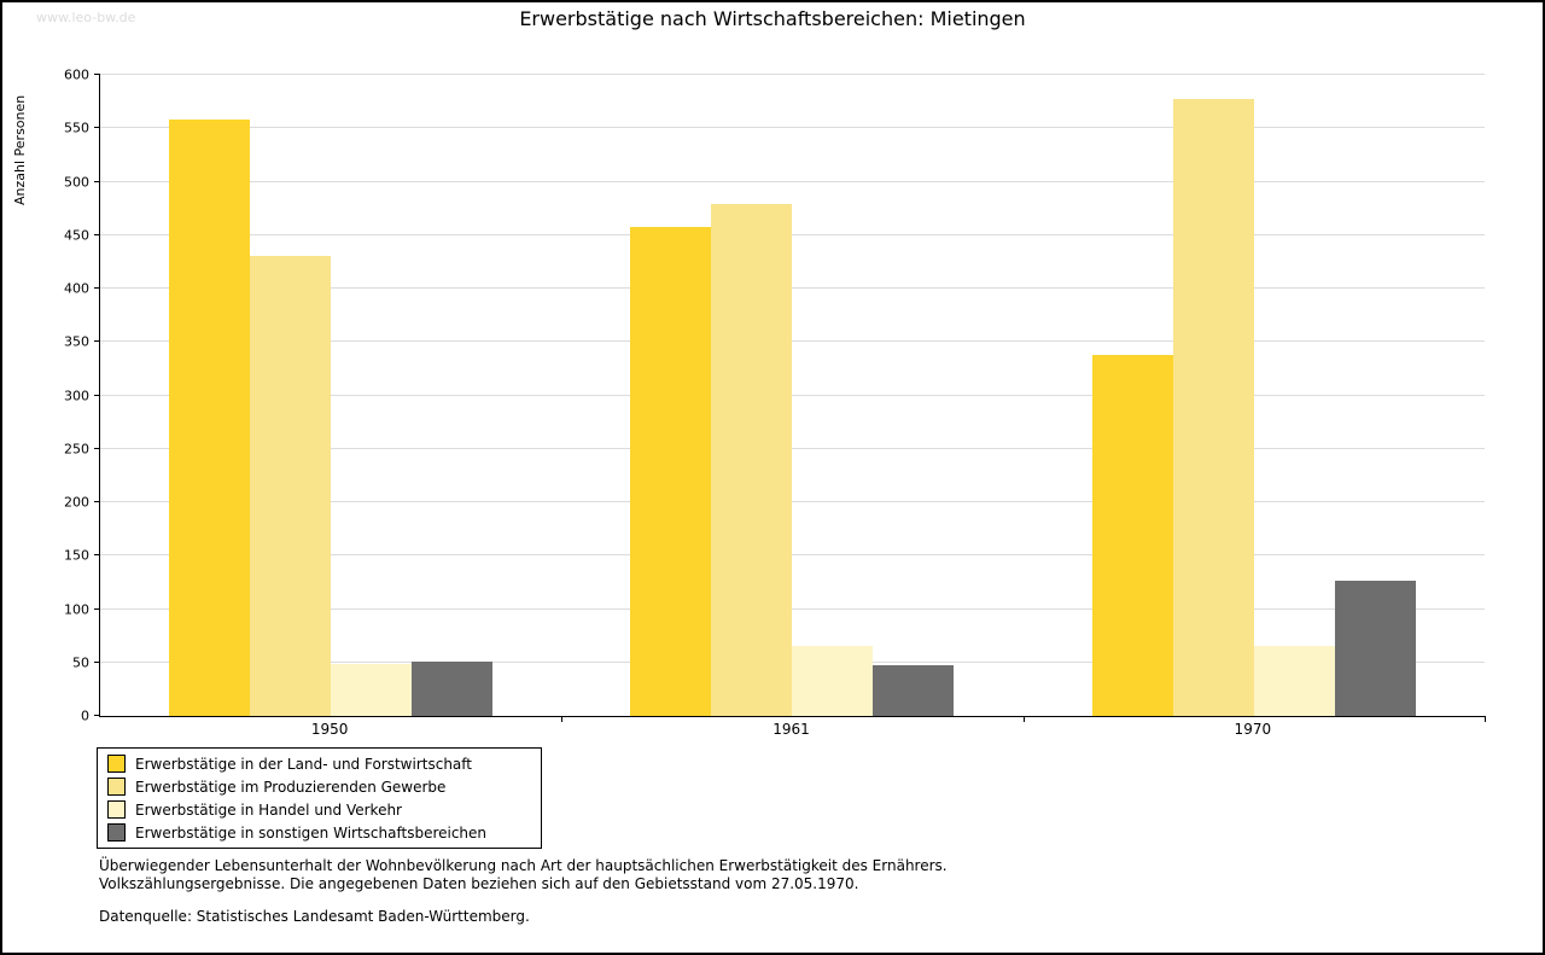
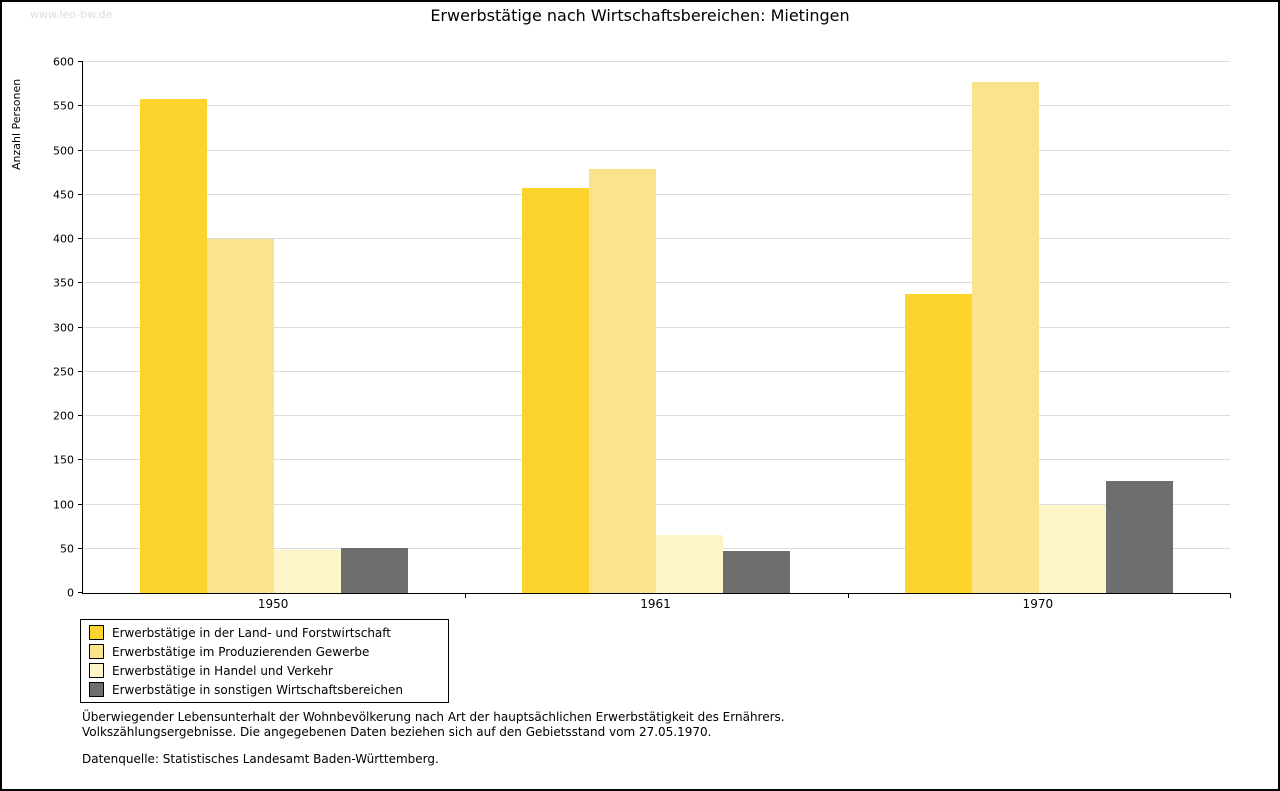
Erwerbstätige im Produzierenden Gewerbe/1950: 430 -> 400
Erwerbstätige in Handel und Verkehr/1970: 70 -> 100
